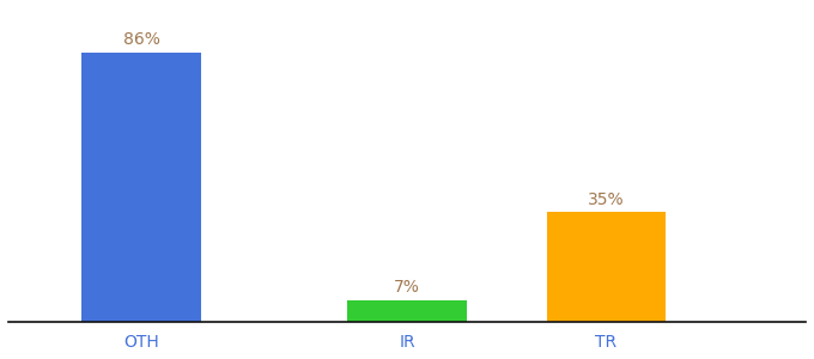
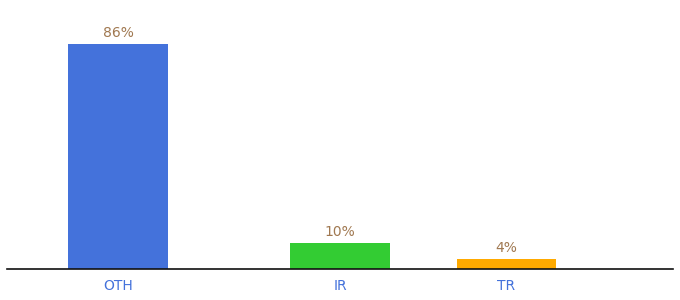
IR: 7% -> 10%
TR: 35% -> 4%
